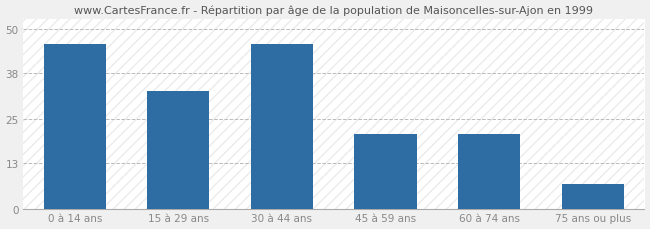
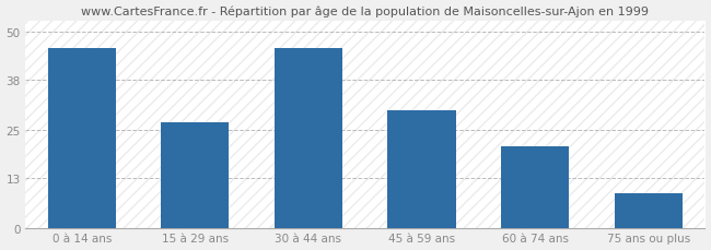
15 à 29 ans: 33 -> 27
45 à 59 ans: 21 -> 30
75 ans ou plus: 7 -> 9
